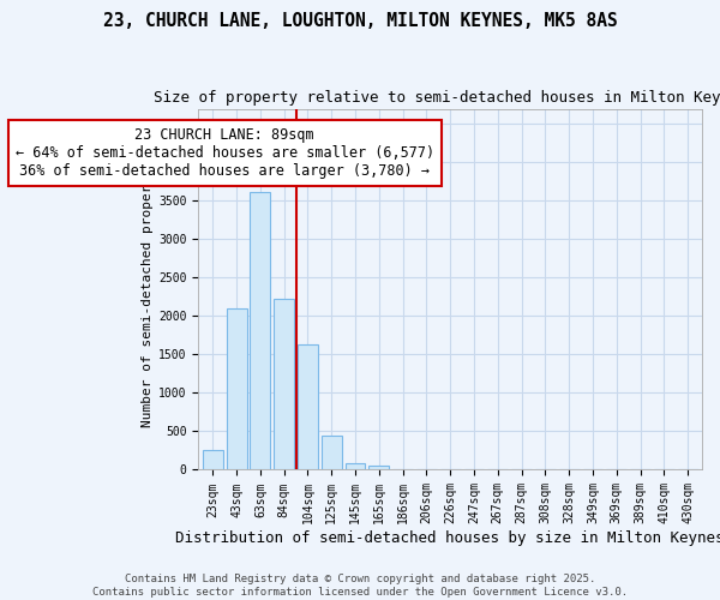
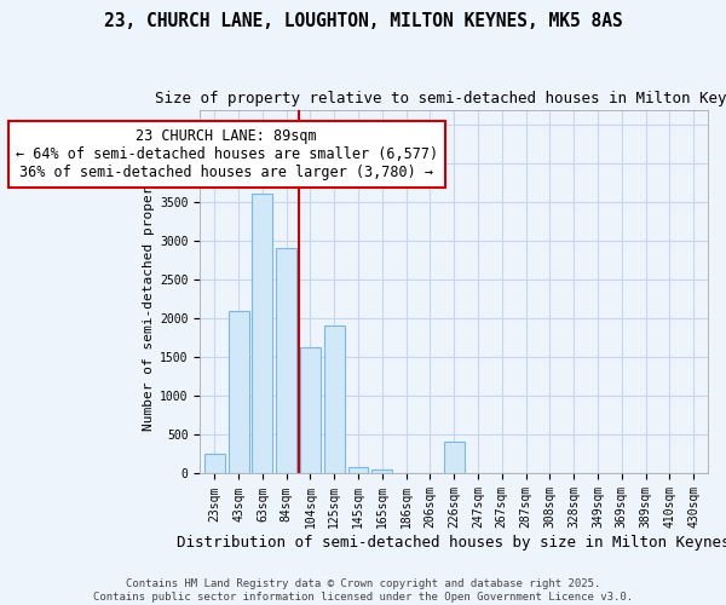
84sqm: 2220 -> 2920
125sqm: 450 -> 1920
226sqm: 0 -> 420
